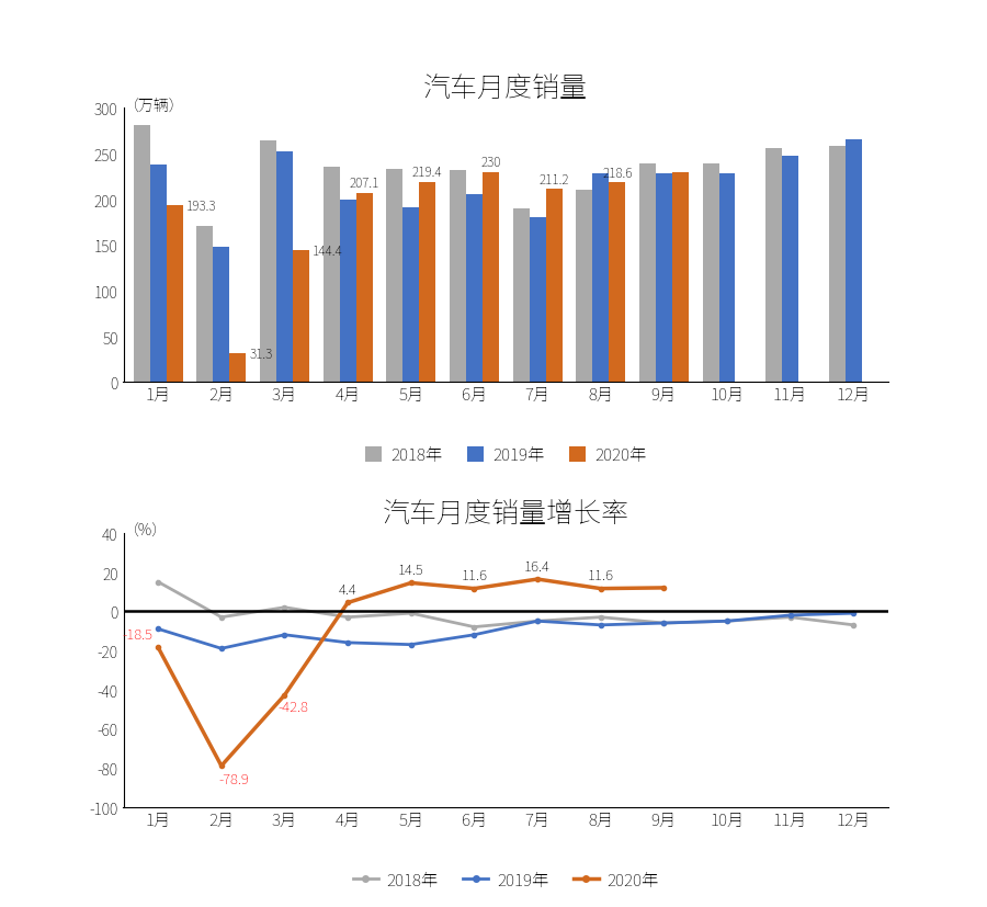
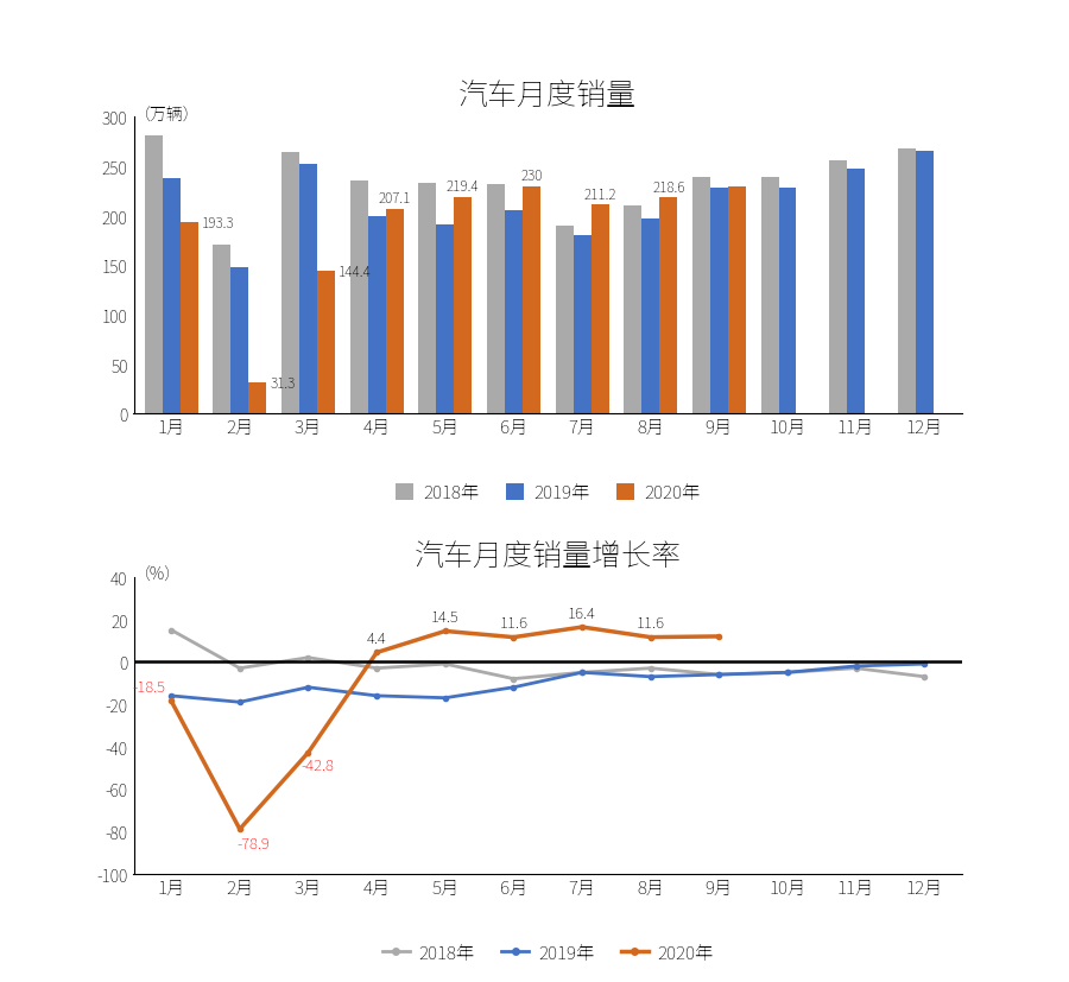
汽车月度销量/2019年/8月: 228 -> 197
汽车月度销量/2018年/12月: 258 -> 268
汽车月度销量增长率/2019年/1月: -9 -> -16
